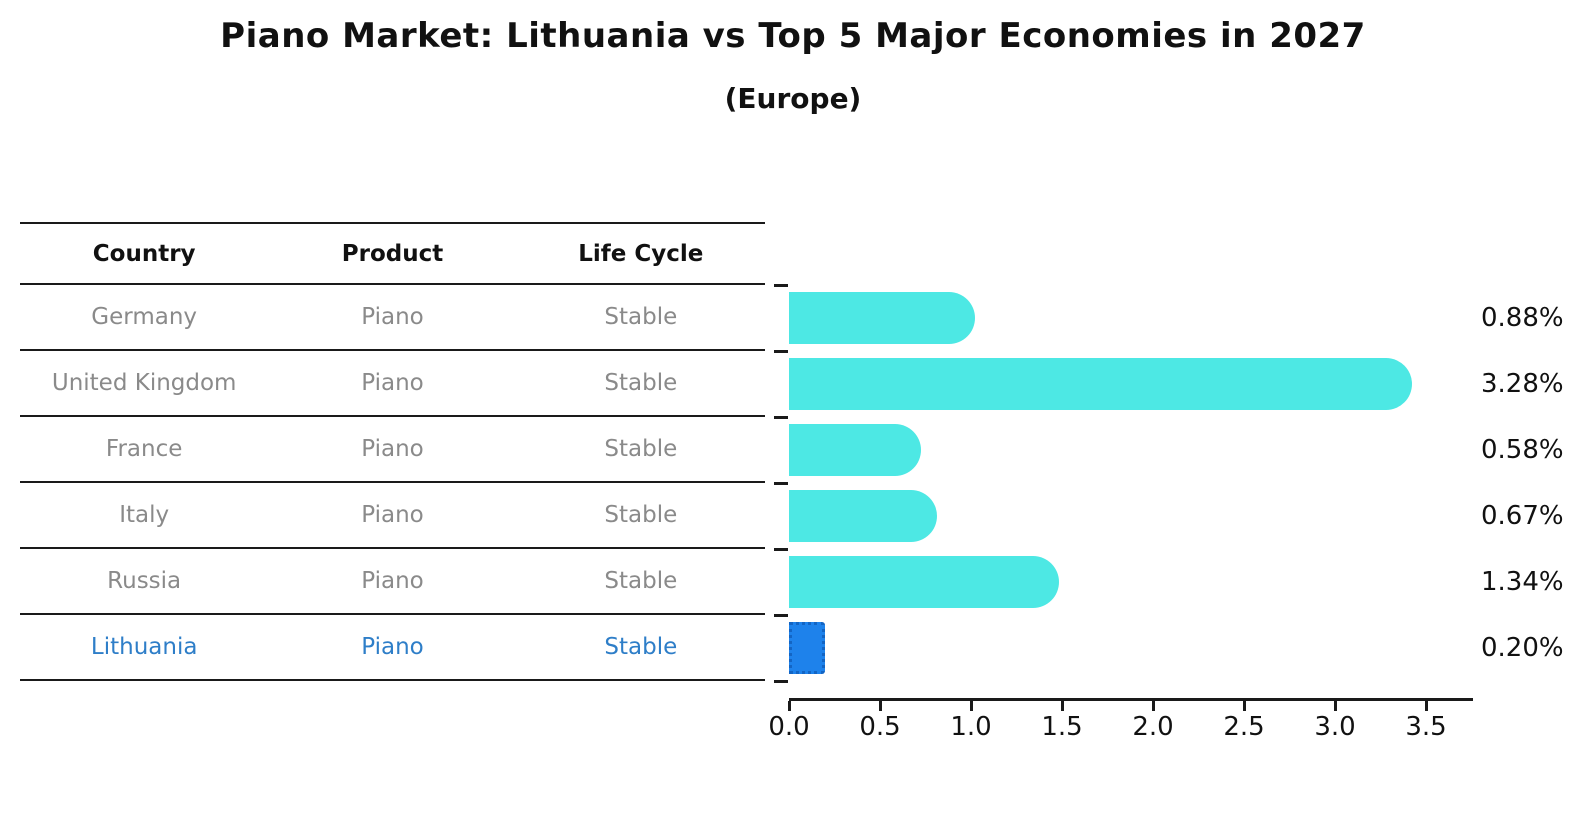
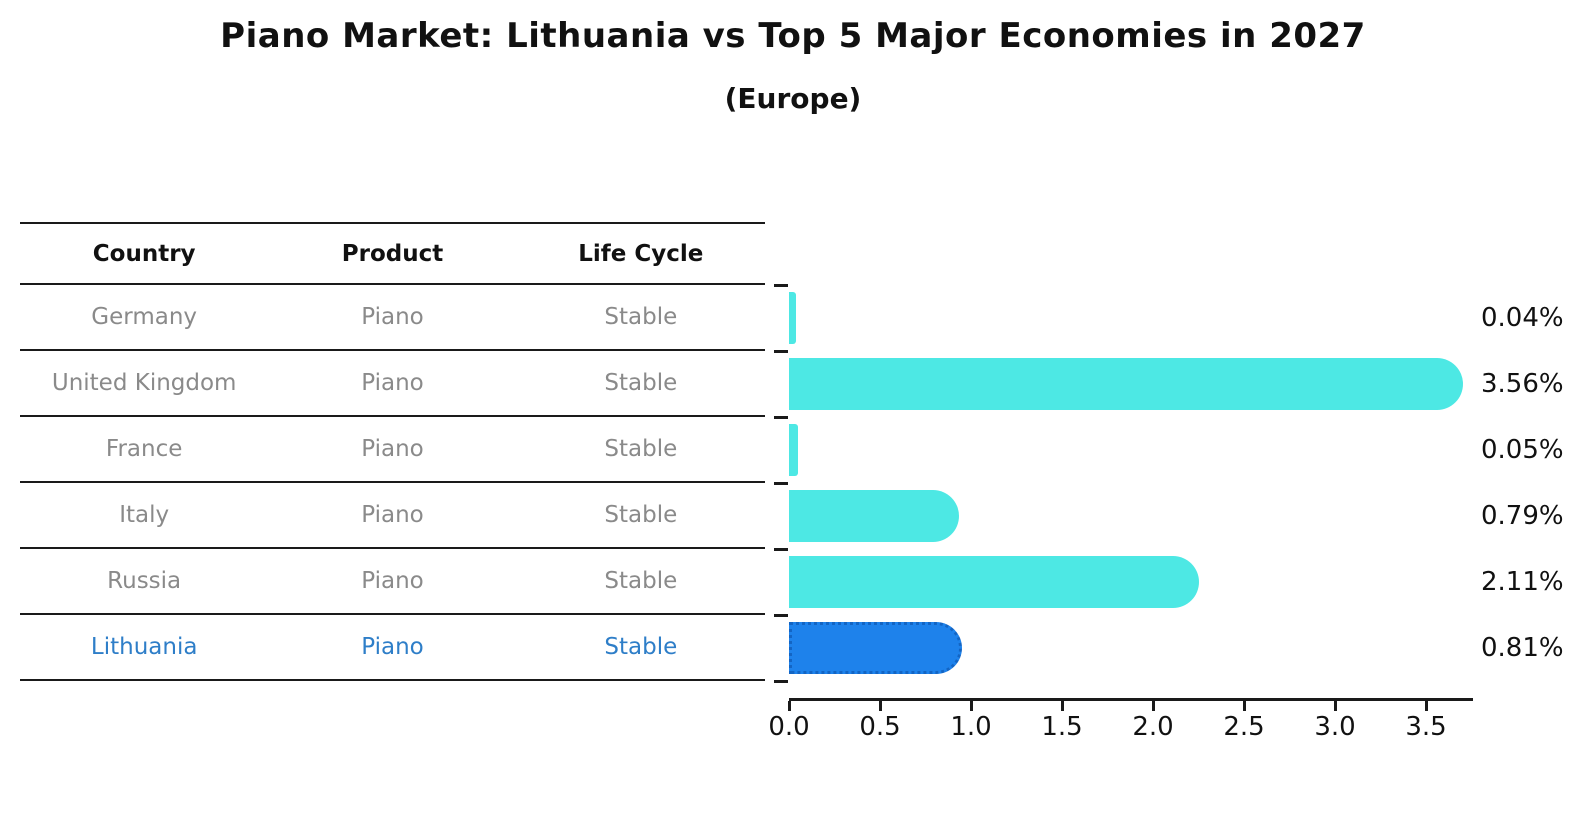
Germany: 0.88% -> 0.04%
United Kingdom: 3.28% -> 3.56%
France: 0.58% -> 0.05%
Italy: 0.67% -> 0.79%
Russia: 1.34% -> 2.11%
Lithuania: 0.20% -> 0.81%
